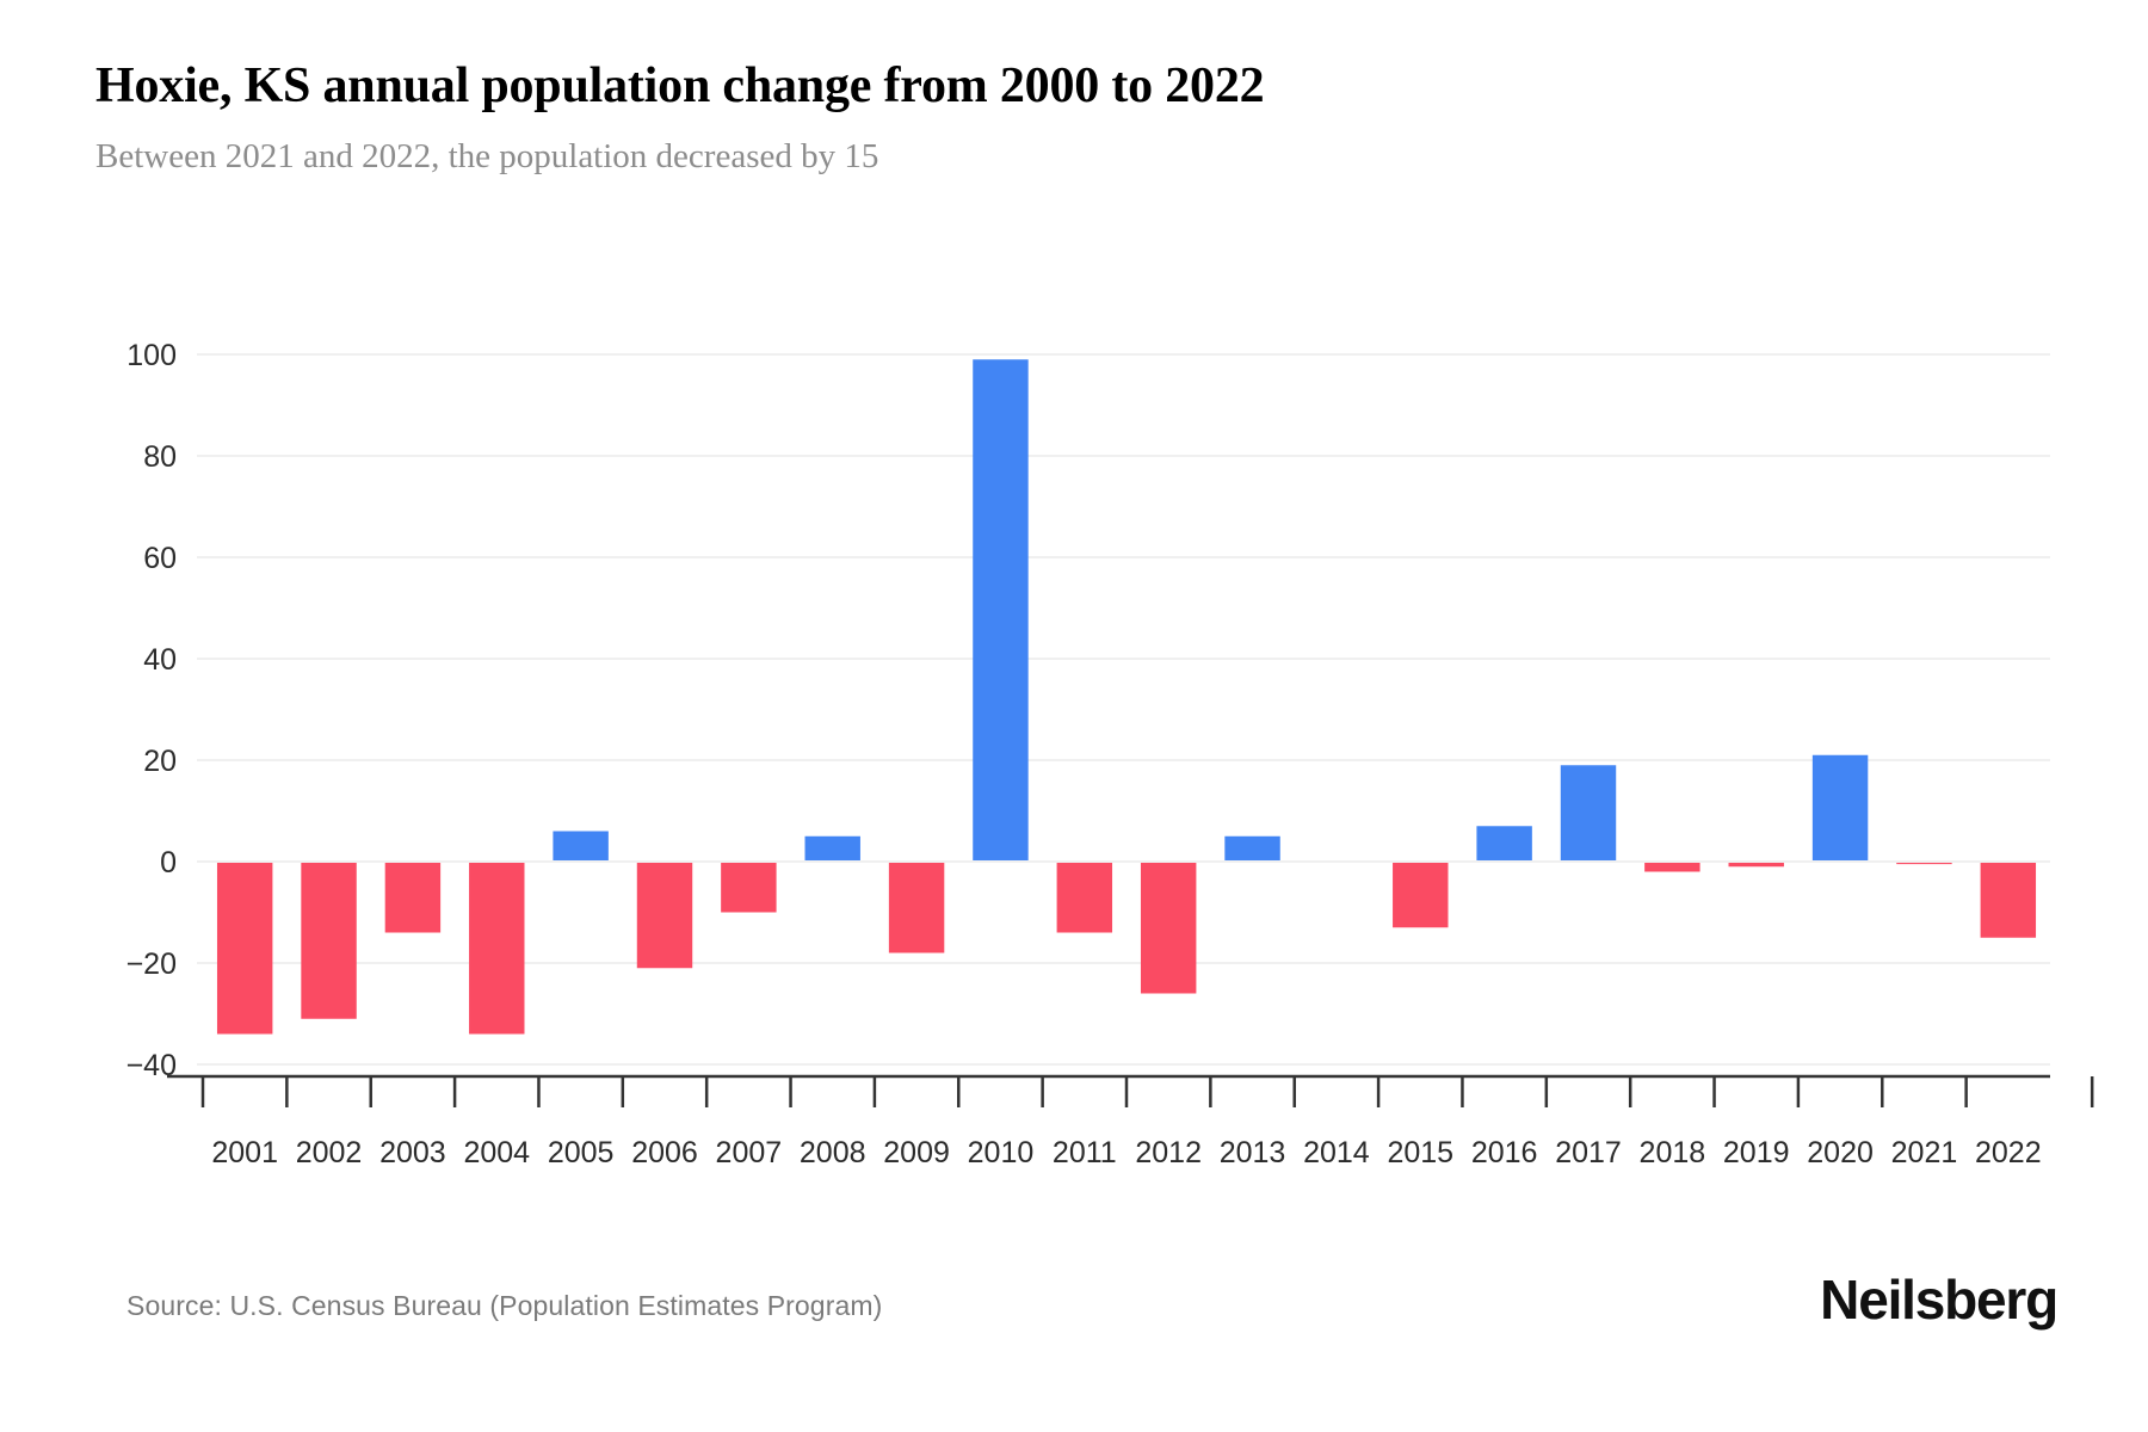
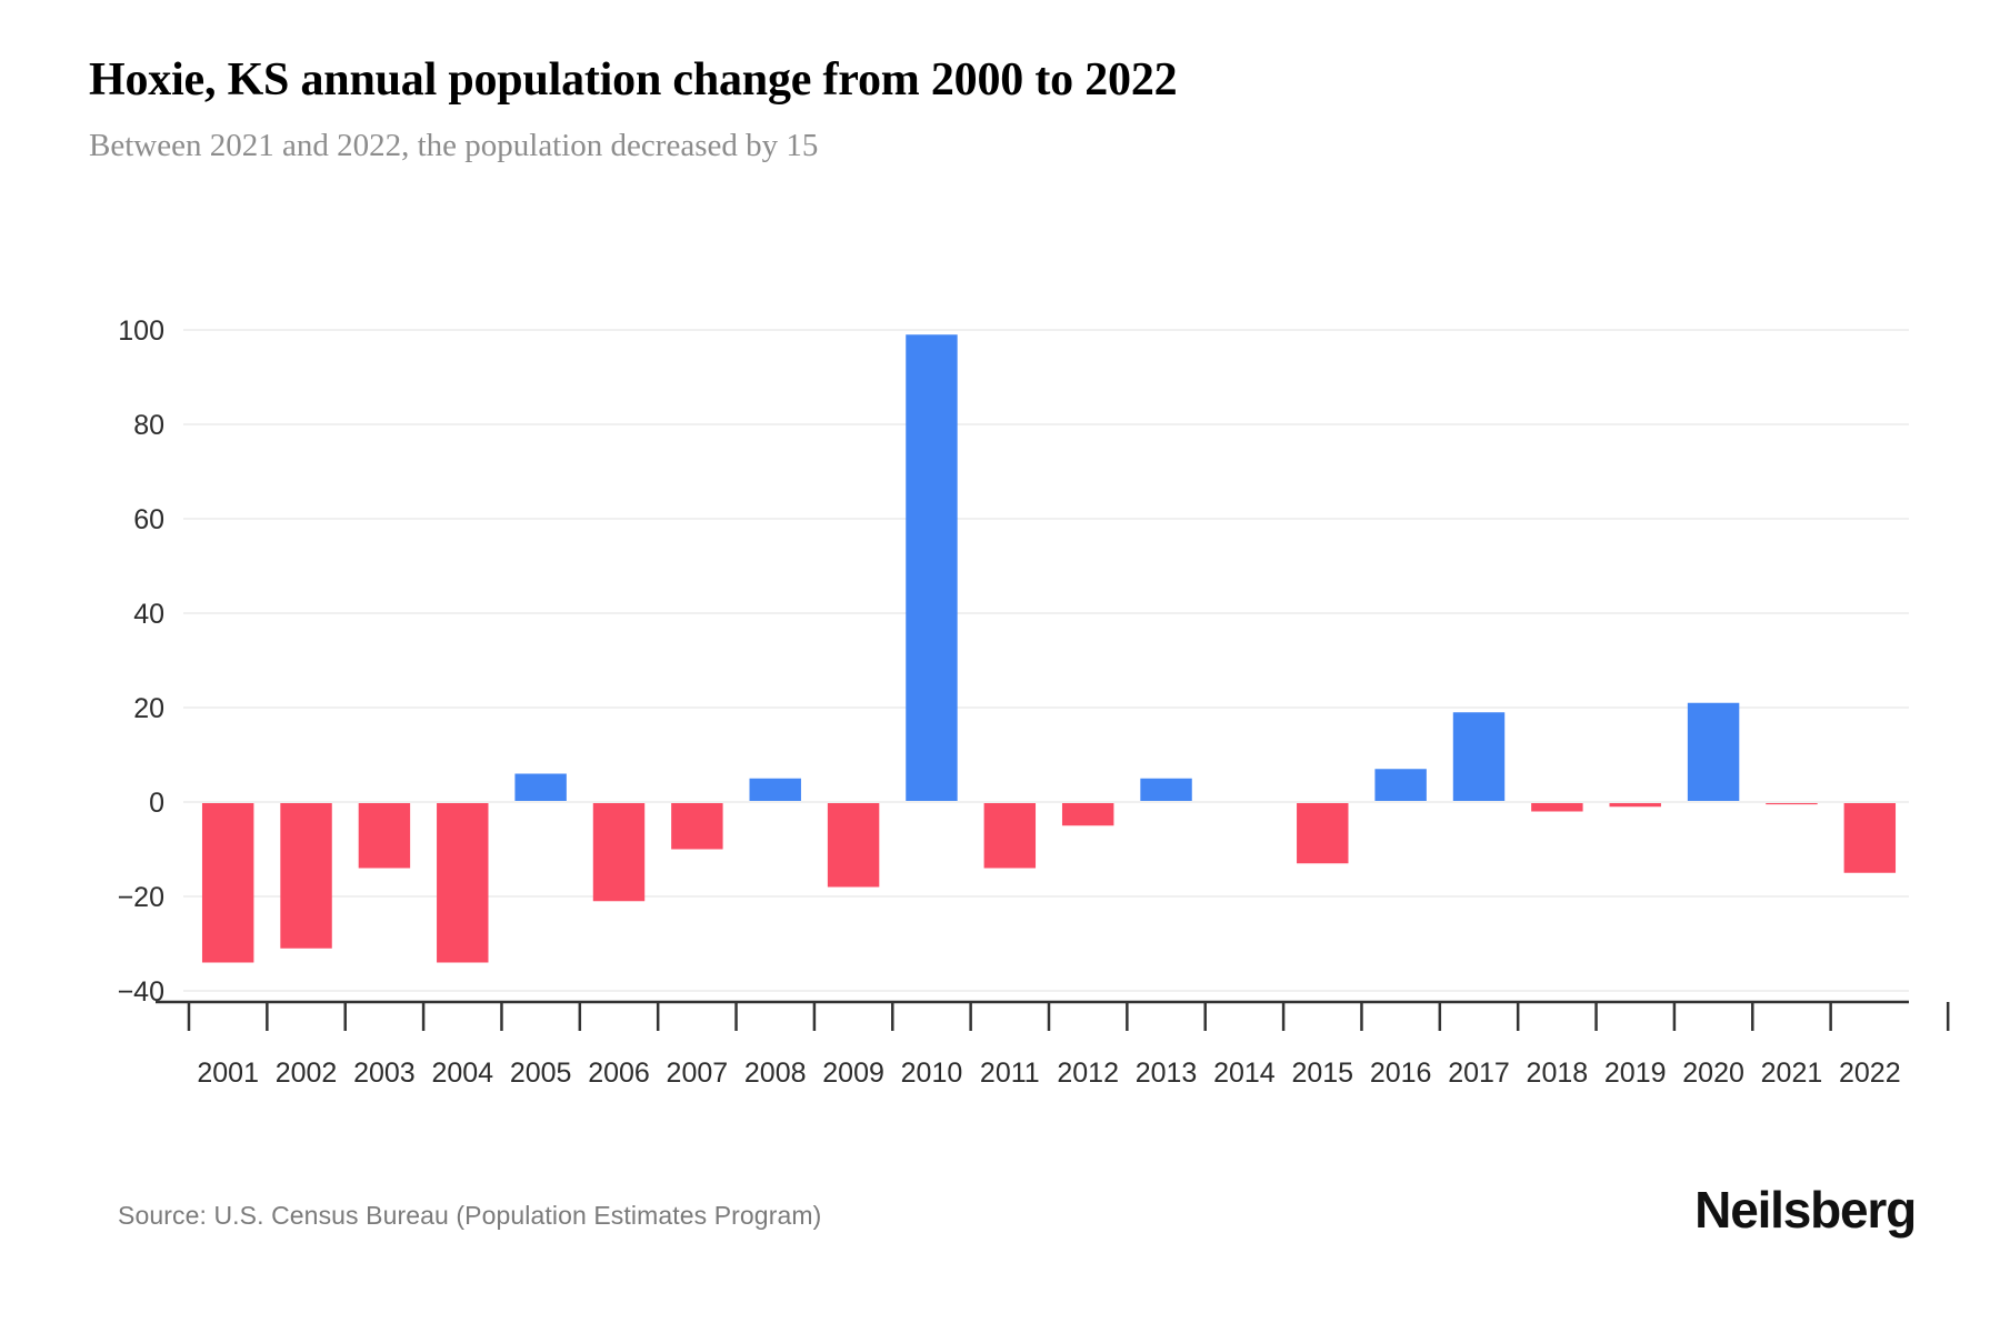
2012: -26 -> -5
